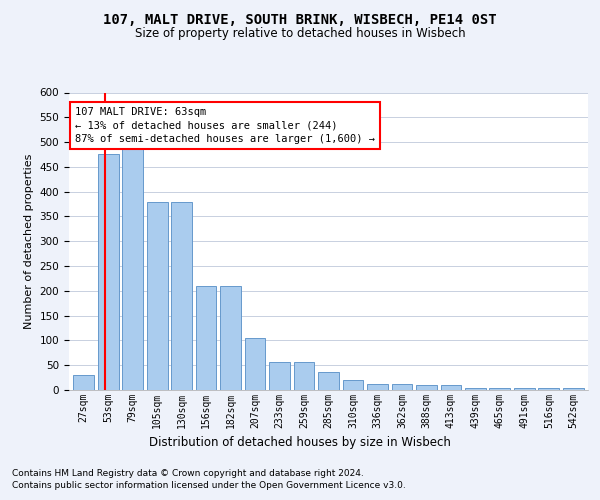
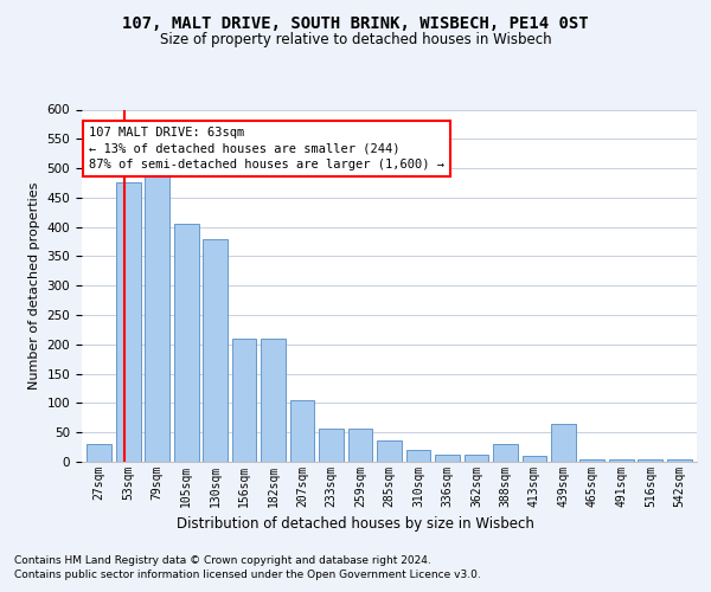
105sqm: 380 -> 405
388sqm: 10 -> 30
439sqm: 5 -> 65
